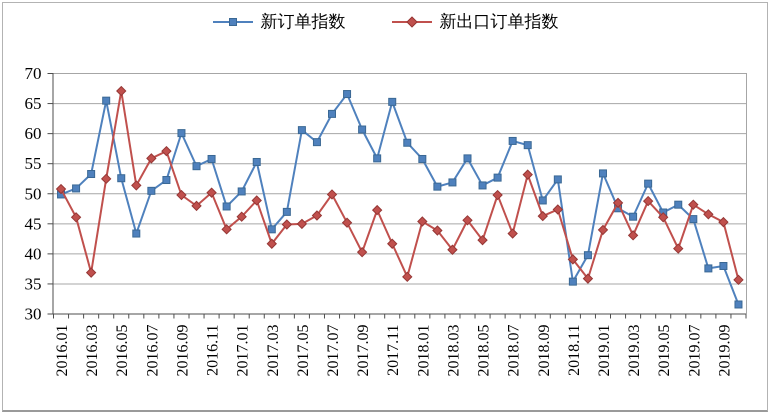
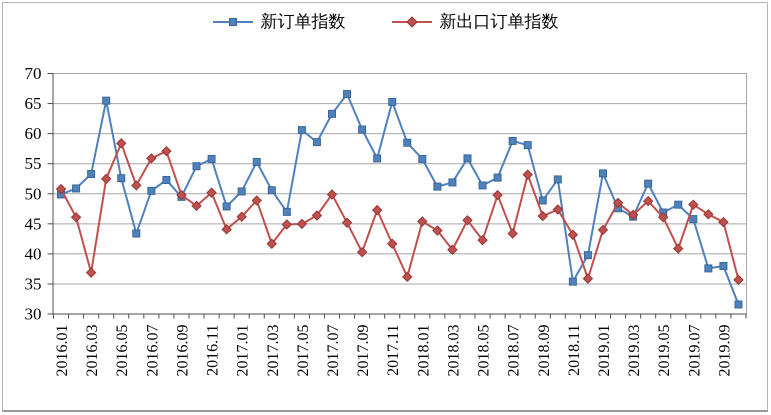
新出口订单指数/2016.05: 67 -> 58
新订单指数/2016.09: 60 -> 49
新订单指数/2017.03: 44 -> 50
新出口订单指数/2018.11: 39 -> 43
新出口订单指数/2019.03: 43 -> 46
